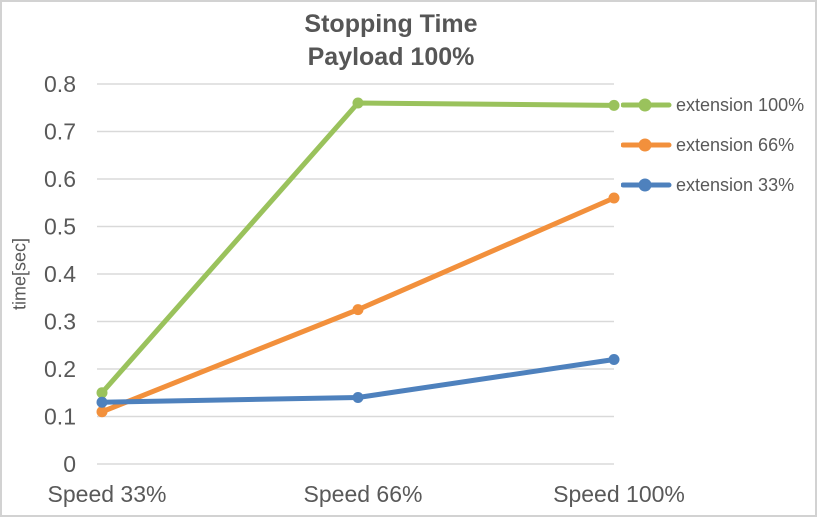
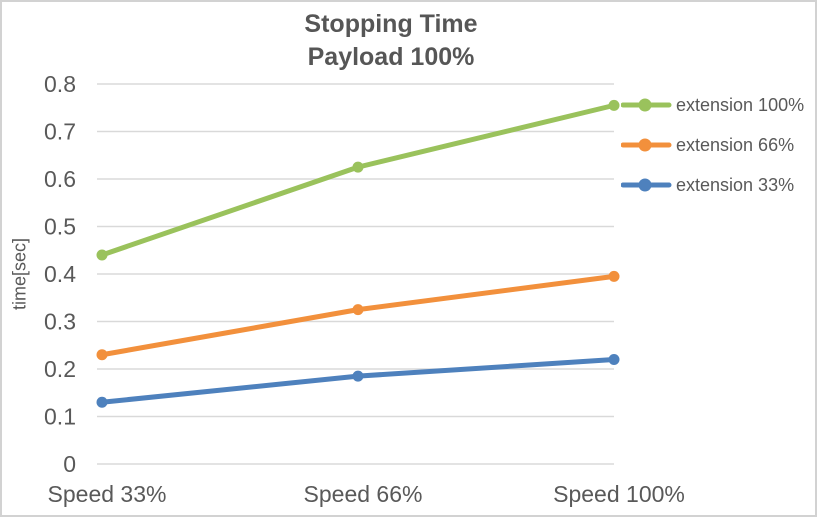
extension 100%/Speed 33%: 0.15 -> 0.44
extension 66%/Speed 33%: 0.11 -> 0.23
extension 100%/Speed 66%: 0.76 -> 0.62
extension 33%/Speed 66%: 0.14 -> 0.18
extension 66%/Speed 100%: 0.56 -> 0.40
